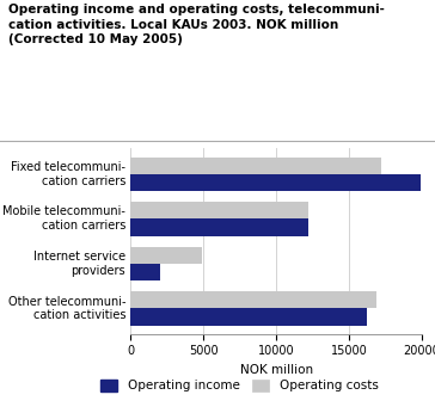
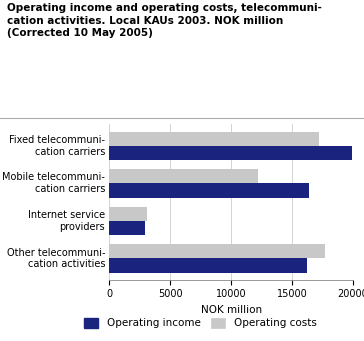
Operating income/Mobile telecommuni- cation carriers: 12200 -> 16400
Operating costs/Internet service providers: 4900 -> 3100
Operating income/Internet service providers: 2000 -> 2900
Operating costs/Other telecommuni- cation activities: 16900 -> 17700
